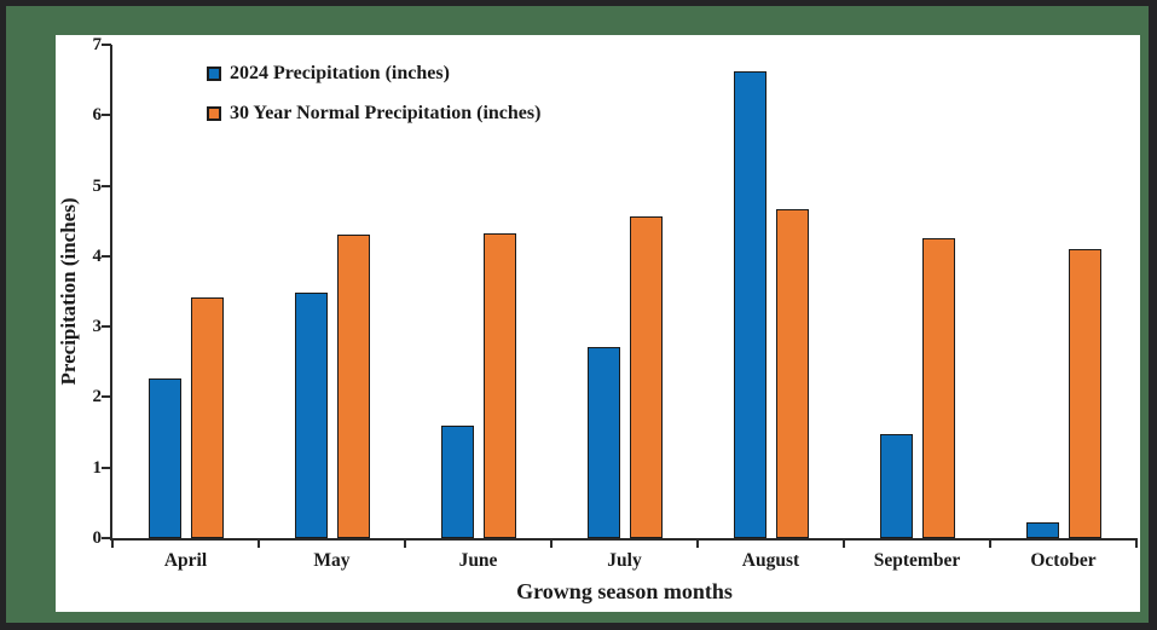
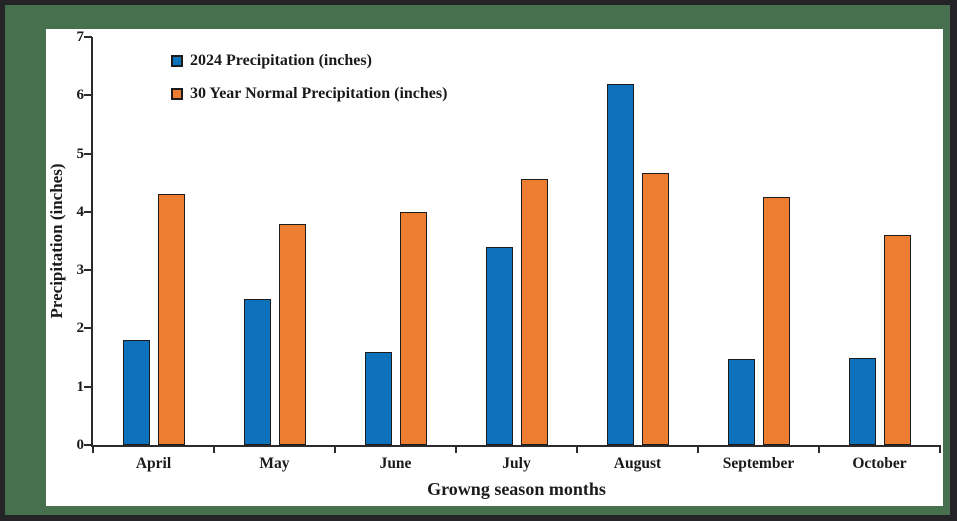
2024 Precipitation (inches)/April: 2.3 -> 1.8
30 Year Normal Precipitation (inches)/April: 3.4 -> 4.3
2024 Precipitation (inches)/May: 3.5 -> 2.5
30 Year Normal Precipitation (inches)/May: 4.3 -> 3.8
30 Year Normal Precipitation (inches)/June: 4.3 -> 4.0
2024 Precipitation (inches)/July: 2.7 -> 3.4
2024 Precipitation (inches)/August: 6.6 -> 6.2
2024 Precipitation (inches)/October: 0.2 -> 1.5
30 Year Normal Precipitation (inches)/October: 4.1 -> 3.6
